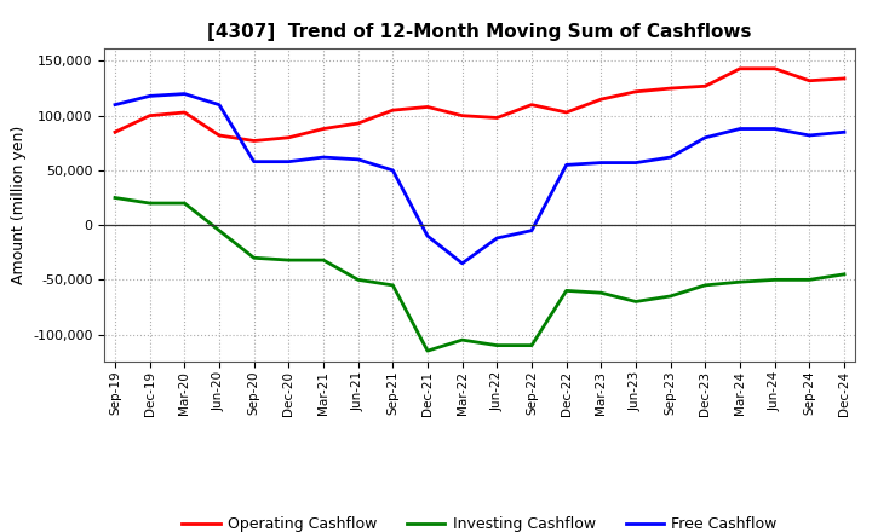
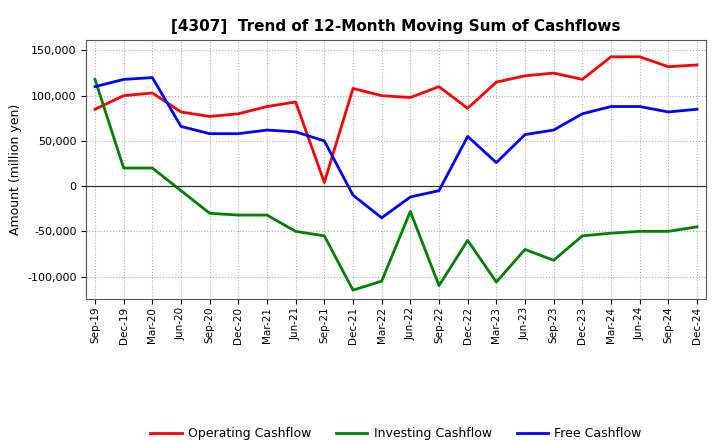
Investing Cashflow/Sep-19: 25,000 -> 118,000
Free Cashflow/Jun-20: 110,000 -> 66,000
Operating Cashflow/Sep-21: 105,000 -> 4,000
Investing Cashflow/Jun-22: -110,000 -> -28,000
Operating Cashflow/Dec-22: 103,000 -> 86,000
Investing Cashflow/Mar-23: -62,000 -> -106,000
Free Cashflow/Mar-23: 57,000 -> 26,000
Investing Cashflow/Sep-23: -65,000 -> -82,000
Operating Cashflow/Dec-23: 127,000 -> 118,000
